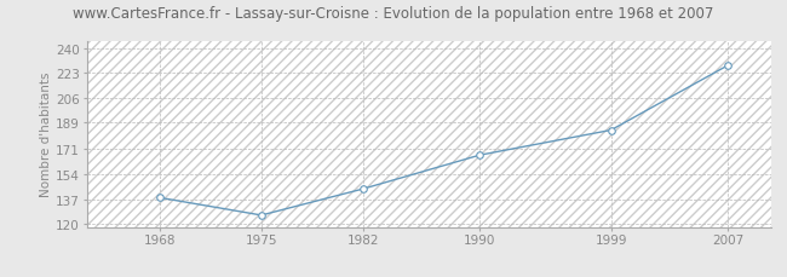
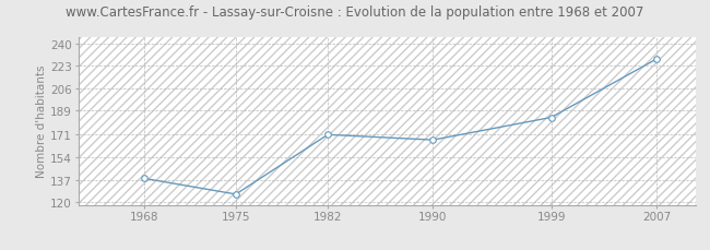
1982: 144 -> 171
